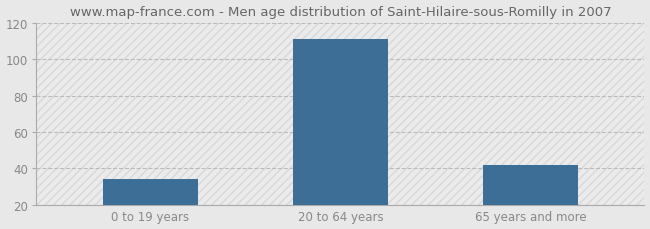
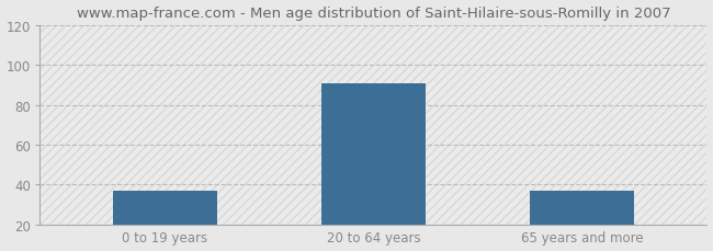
0 to 19 years: 34 -> 37
20 to 64 years: 111 -> 91
65 years and more: 42 -> 37
